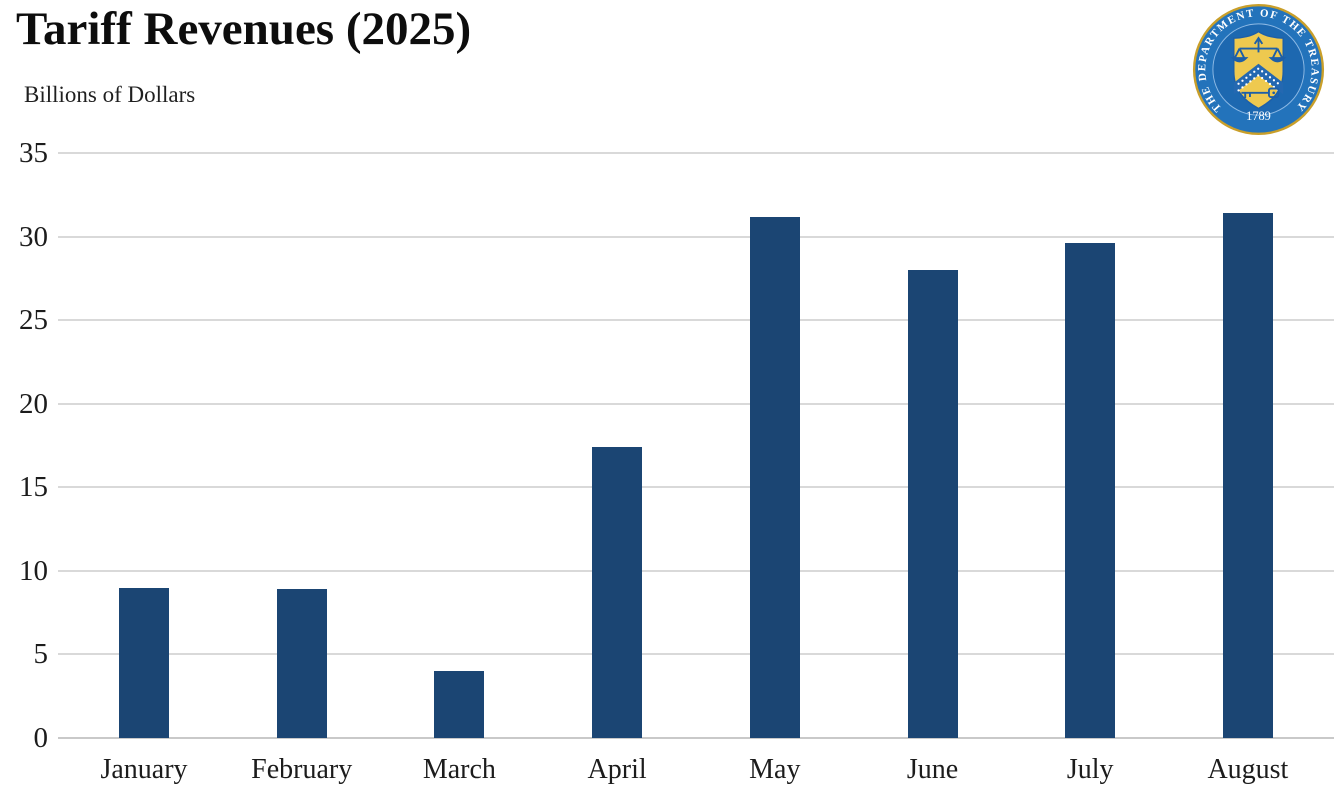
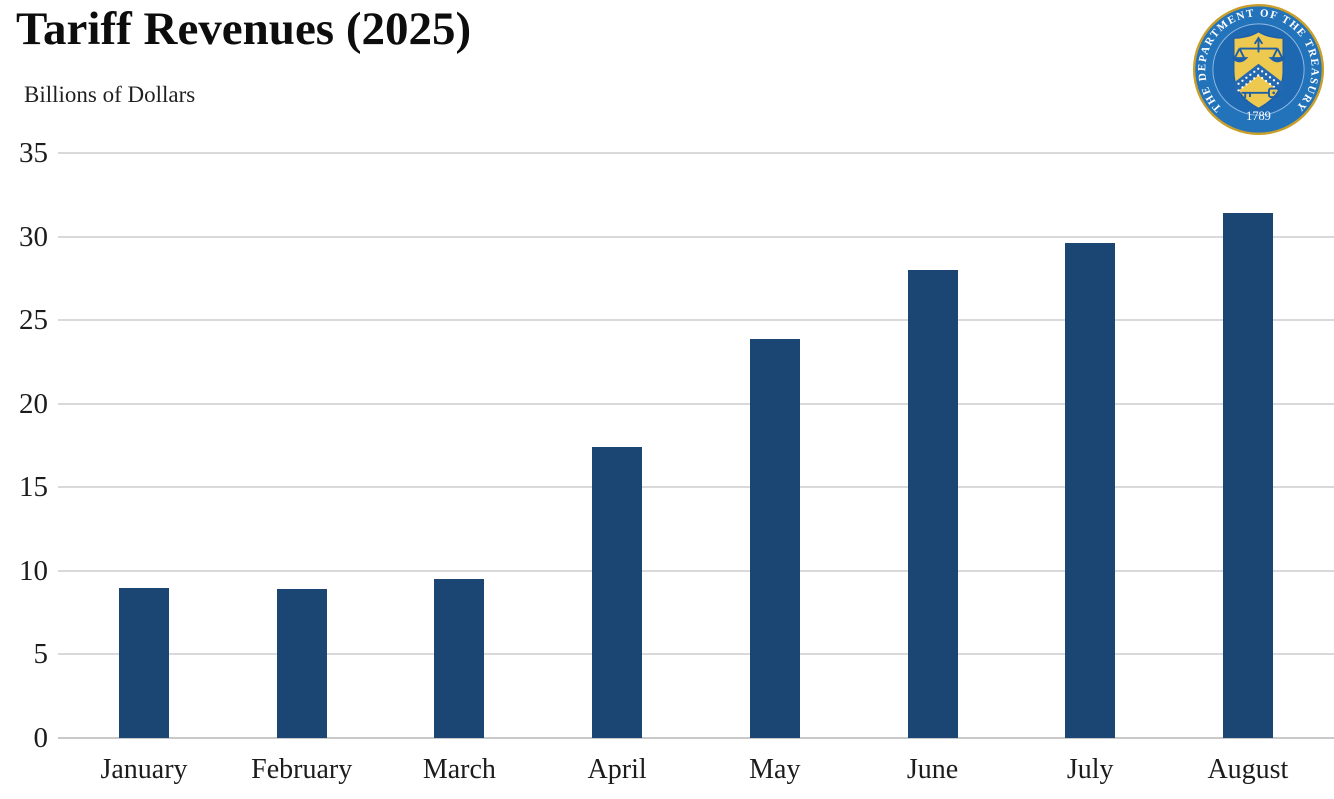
March: 4.0 -> 9.5
May: 31.2 -> 23.9
